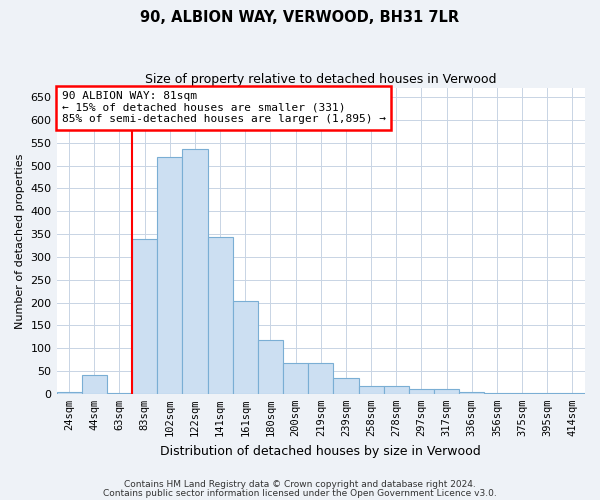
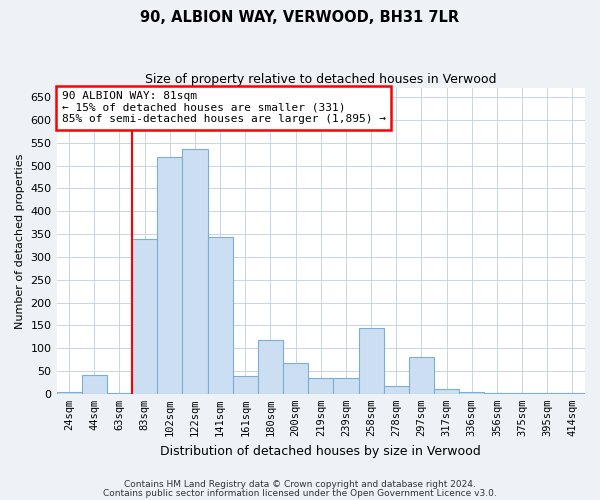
161sqm: 204 -> 40
219sqm: 67 -> 35
258sqm: 18 -> 145
297sqm: 11 -> 80
